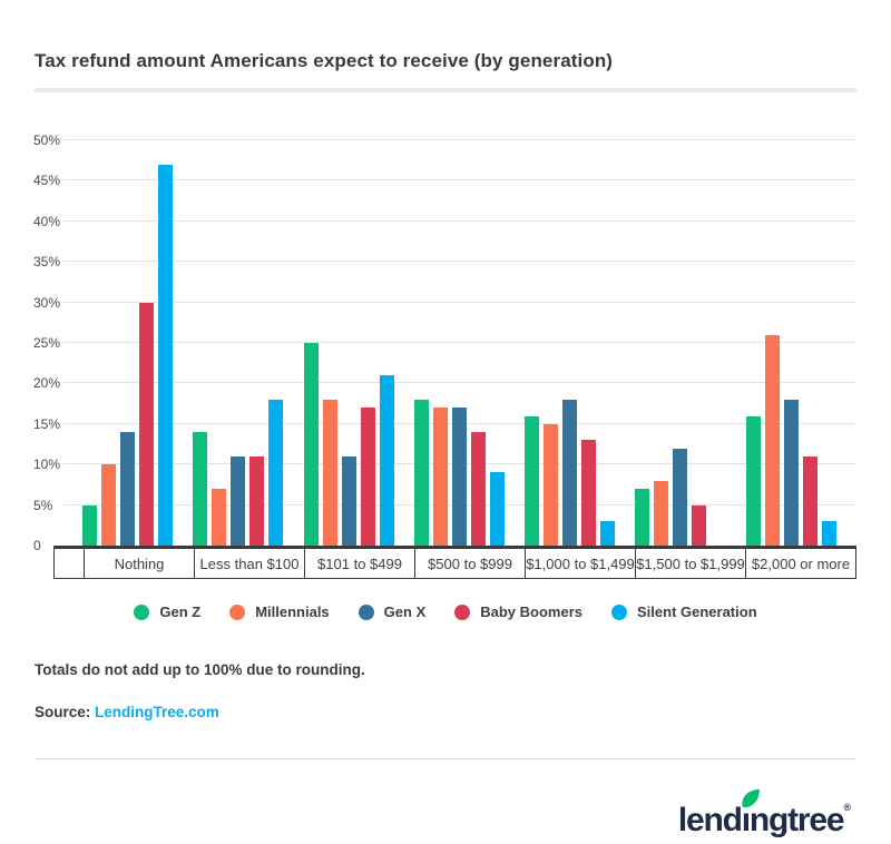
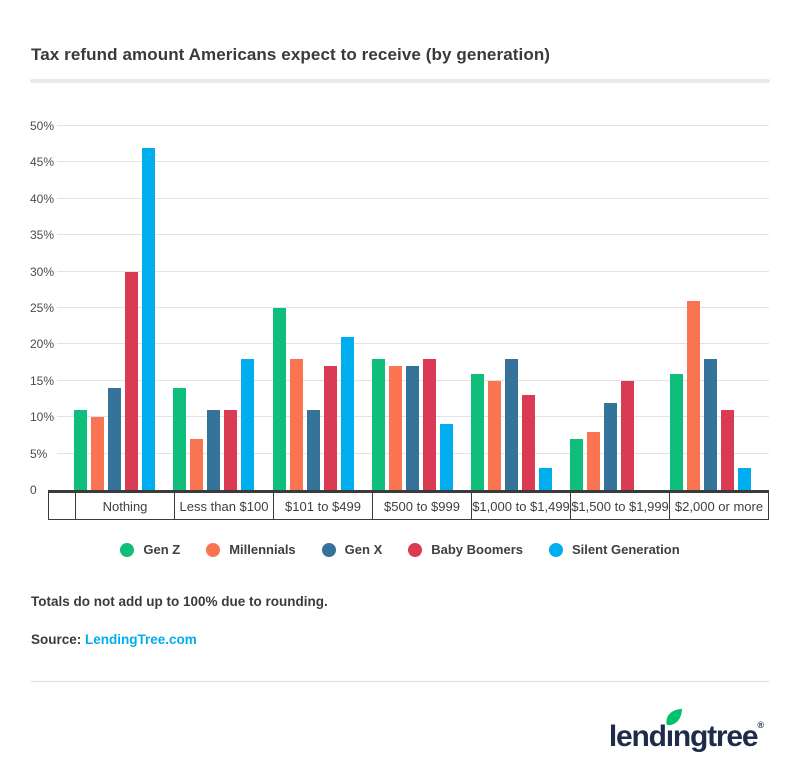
Gen Z/Nothing: 5% -> 11%
Baby Boomers/$500 to $999: 14% -> 18%
Baby Boomers/$1,500 to $1,999: 5% -> 15%
